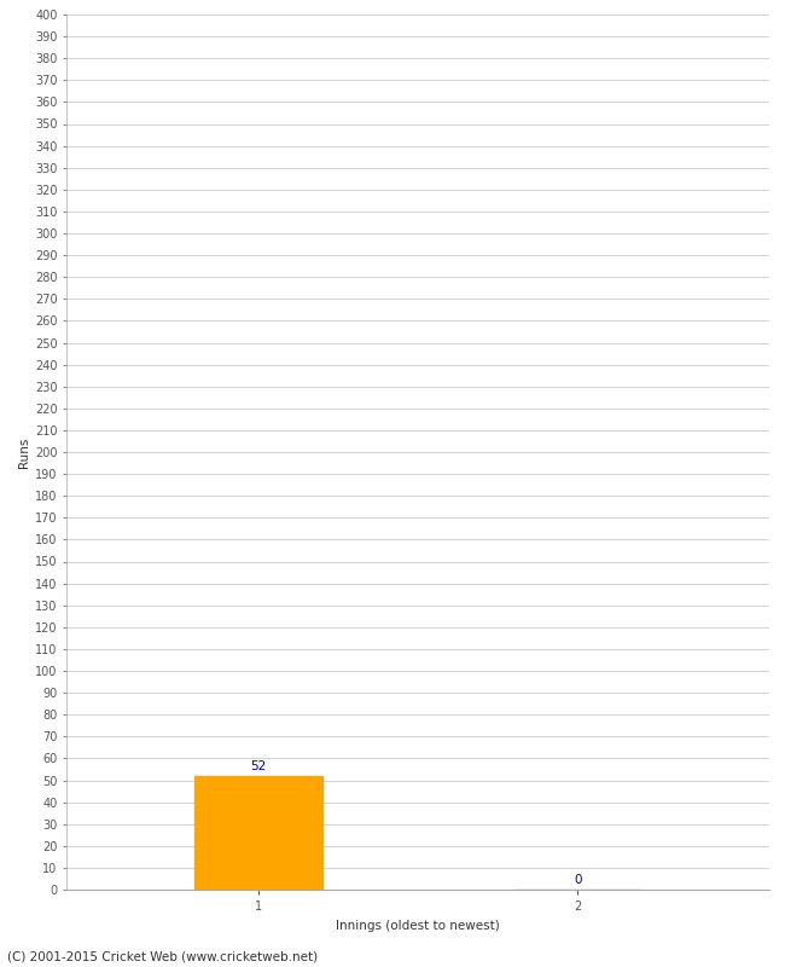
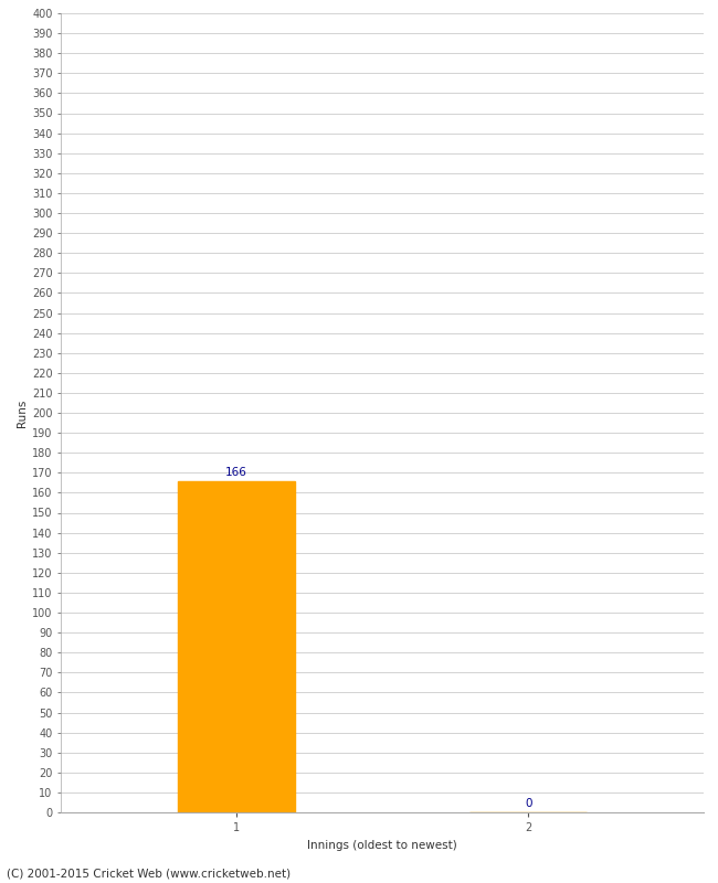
1: 52 -> 166
